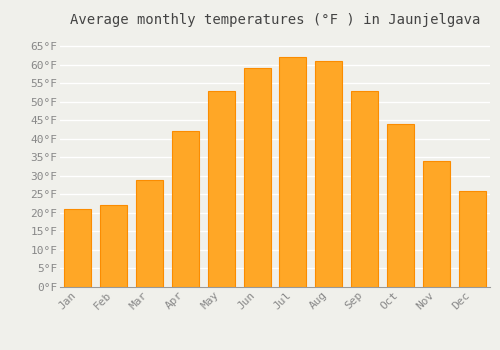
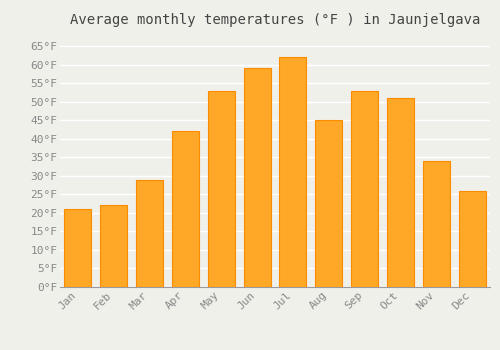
Aug: 61°F -> 45°F
Oct: 44°F -> 51°F
